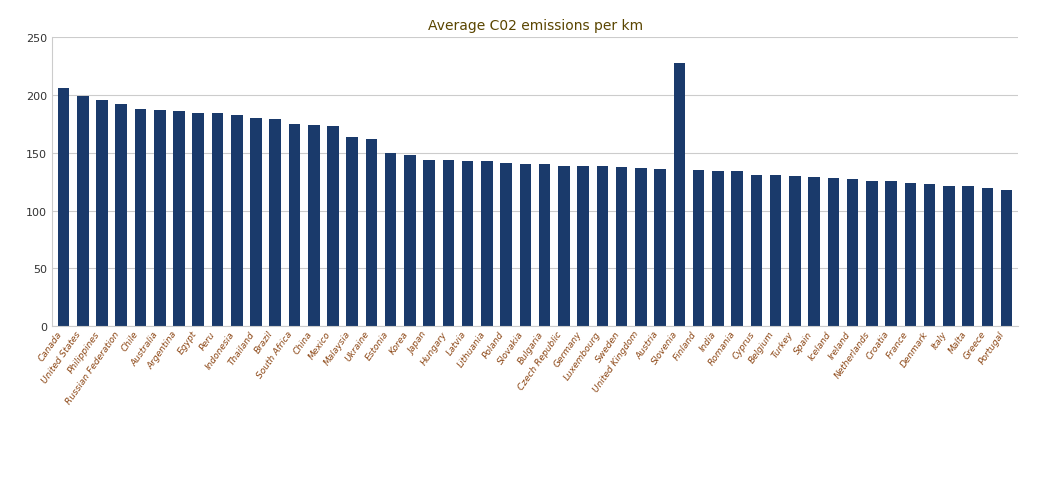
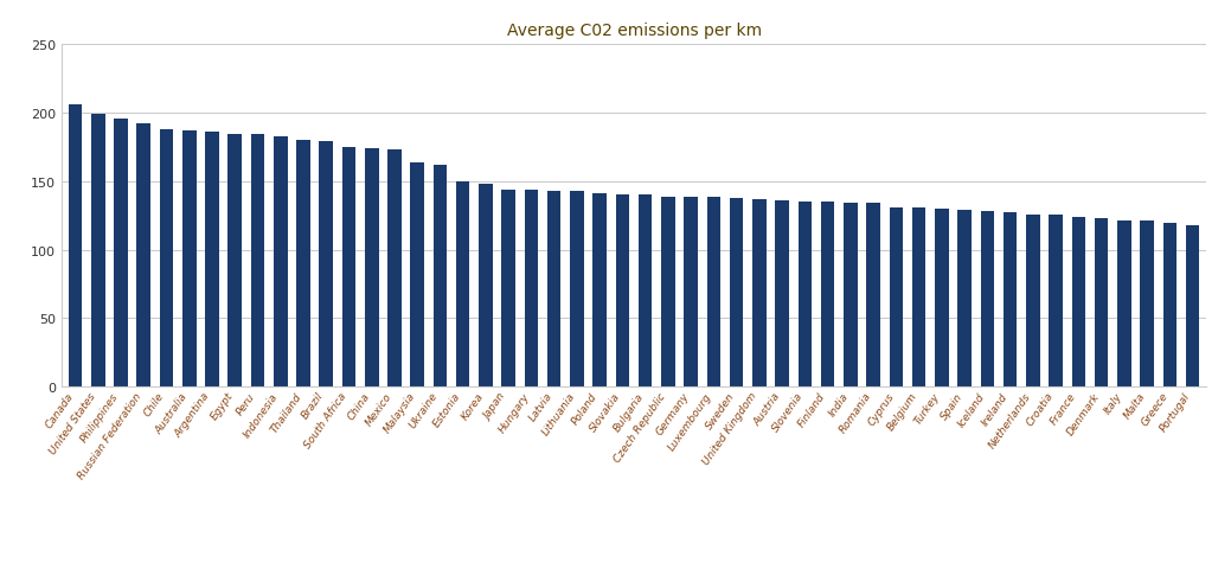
Slovenia: 228 -> 135
